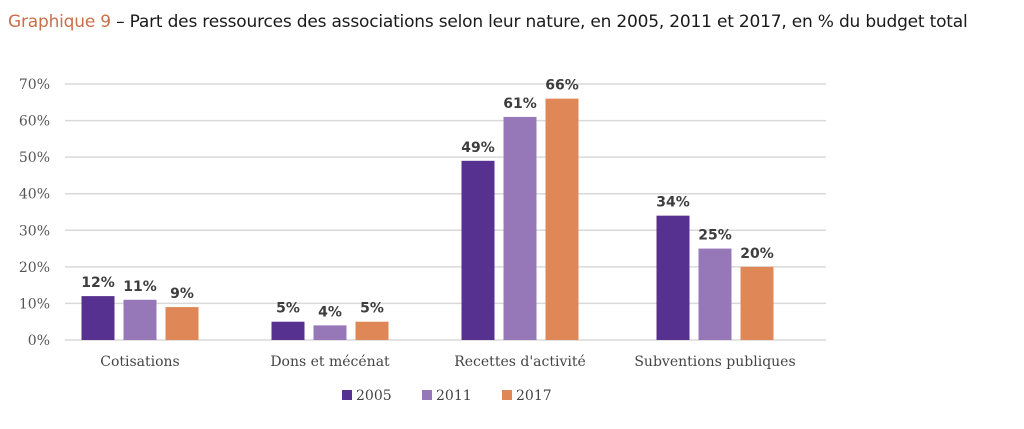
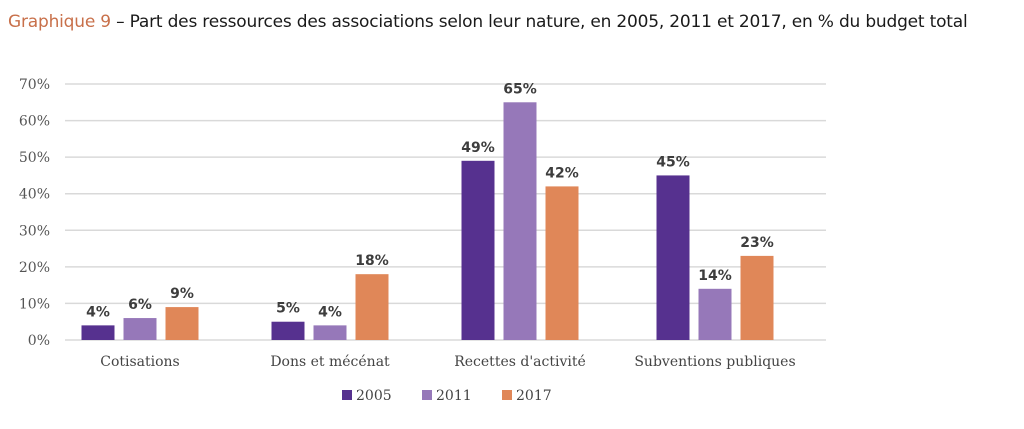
2005/Cotisations: 12% -> 4%
2011/Cotisations: 11% -> 6%
2017/Dons et mécénat: 5% -> 18%
2011/Recettes d'activité: 61% -> 65%
2017/Recettes d'activité: 66% -> 42%
2005/Subventions publiques: 34% -> 45%
2011/Subventions publiques: 25% -> 14%
2017/Subventions publiques: 20% -> 23%
